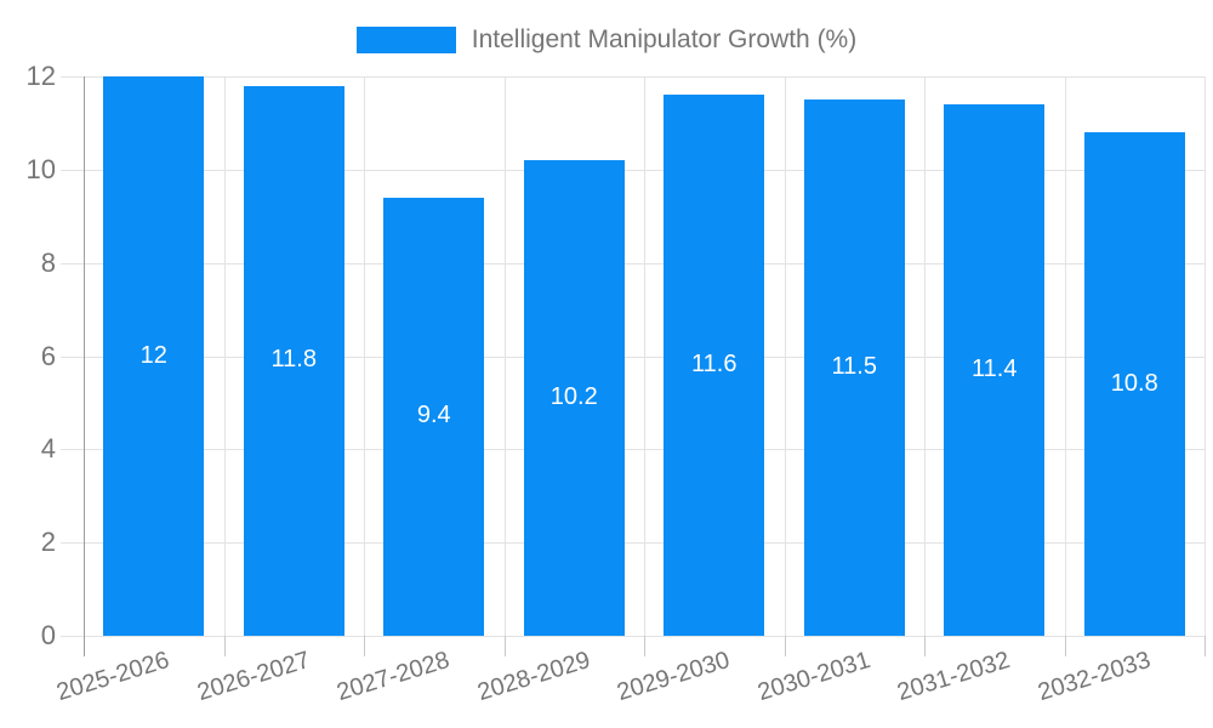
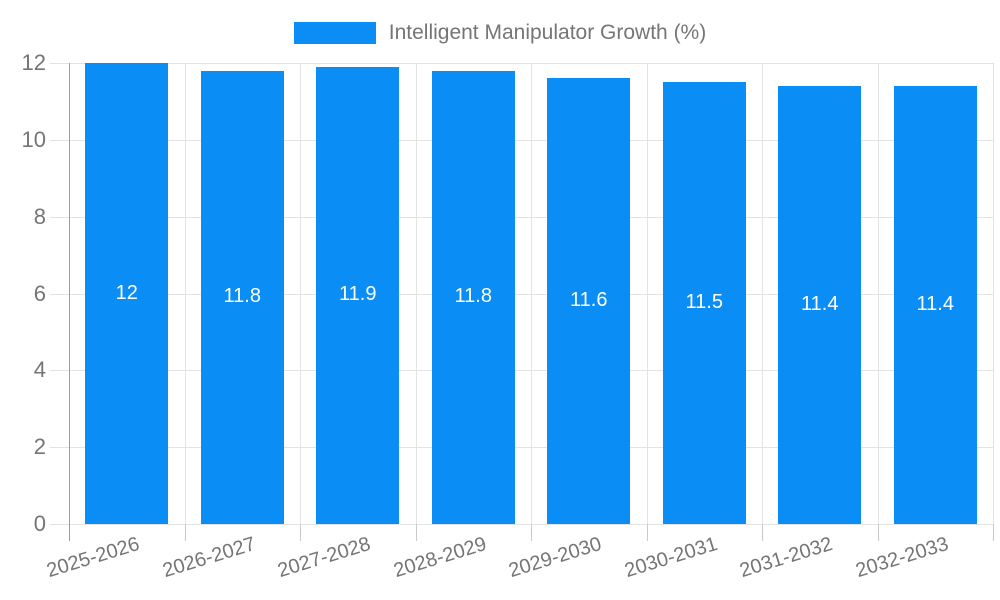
2027-2028: 9.4 -> 11.9
2028-2029: 10.2 -> 11.8
2032-2033: 10.8 -> 11.4
